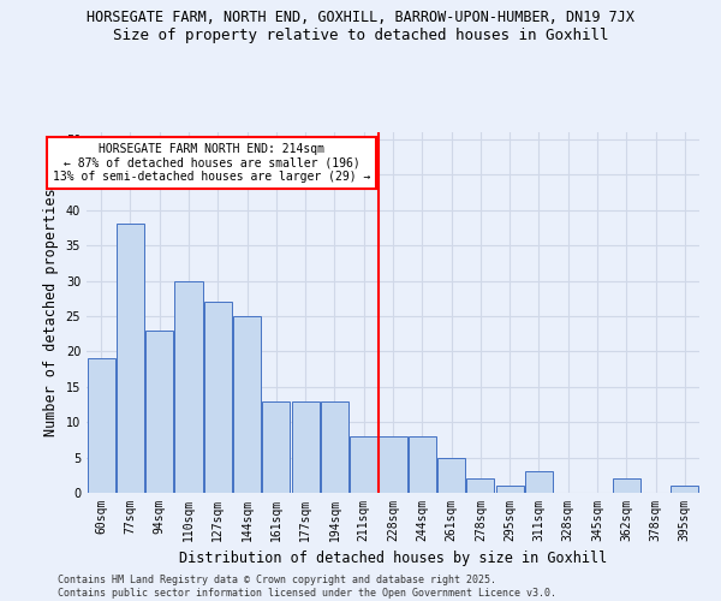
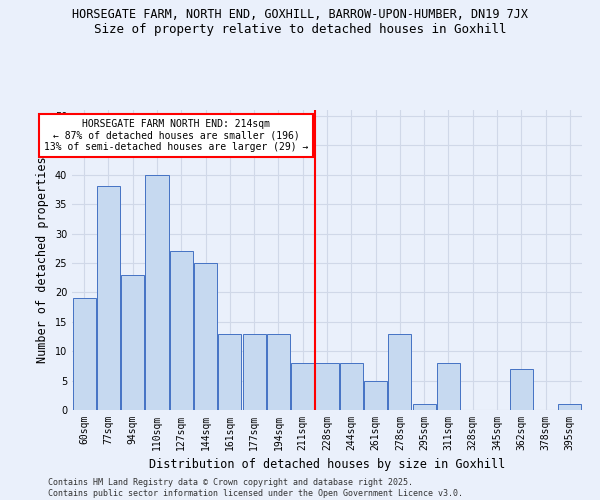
110sqm: 30 -> 40
278sqm: 2 -> 13
311sqm: 3 -> 8
362sqm: 2 -> 7
